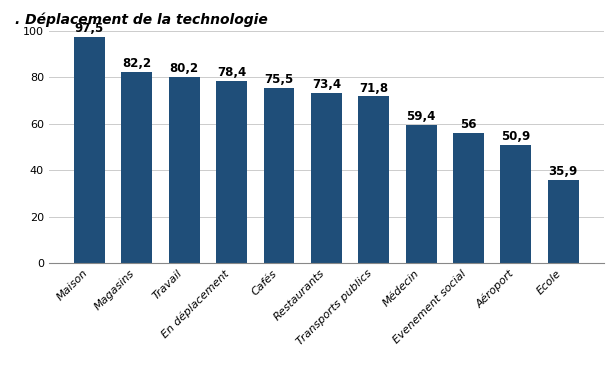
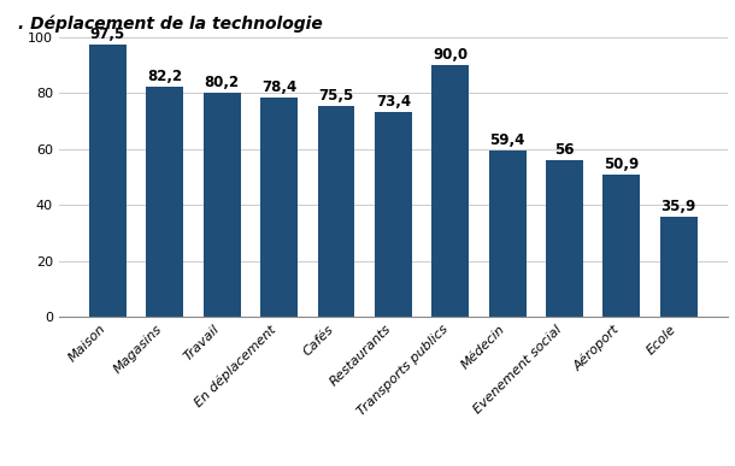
Transports publics: 71,8 -> 90,0
